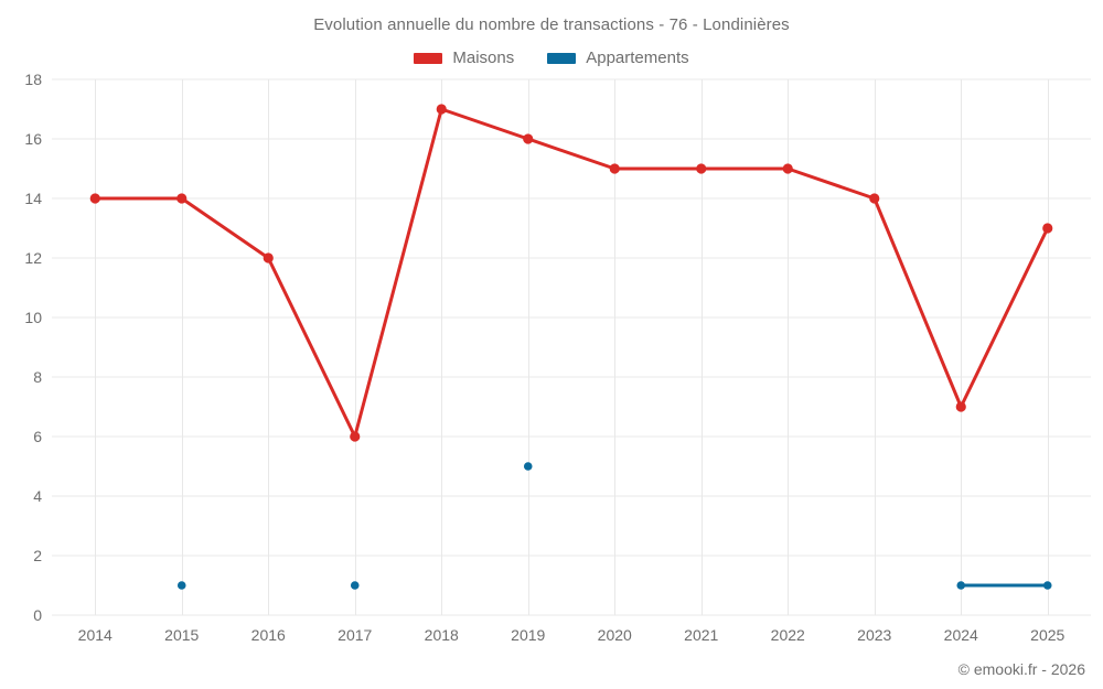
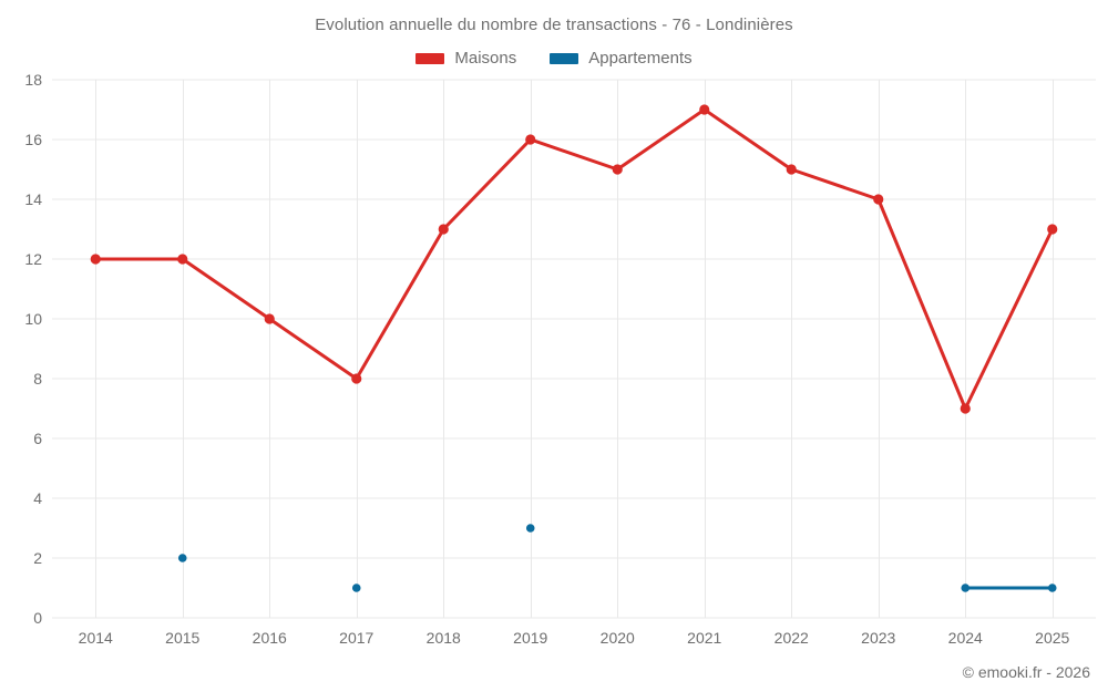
Maisons/2014: 14 -> 12
Maisons/2015: 14 -> 12
Appartements/2015: 1 -> 2
Maisons/2016: 12 -> 10
Maisons/2017: 6 -> 8
Maisons/2018: 17 -> 13
Appartements/2019: 5 -> 3
Maisons/2021: 15 -> 17
